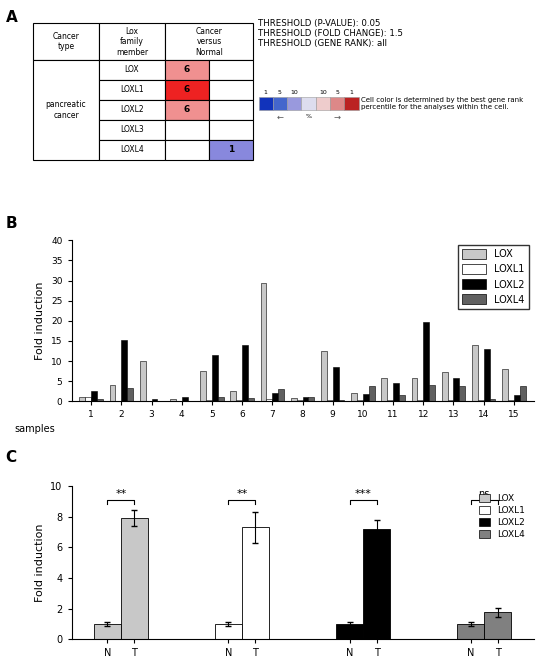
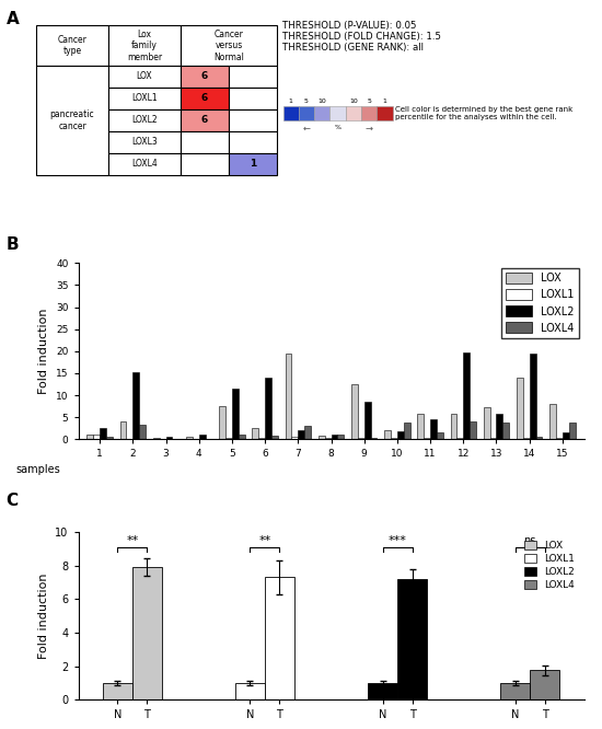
LOX/3: 10.0 -> 0.4
LOX/7: 29.5 -> 19.5
LOXL2/14: 13.0 -> 19.5
